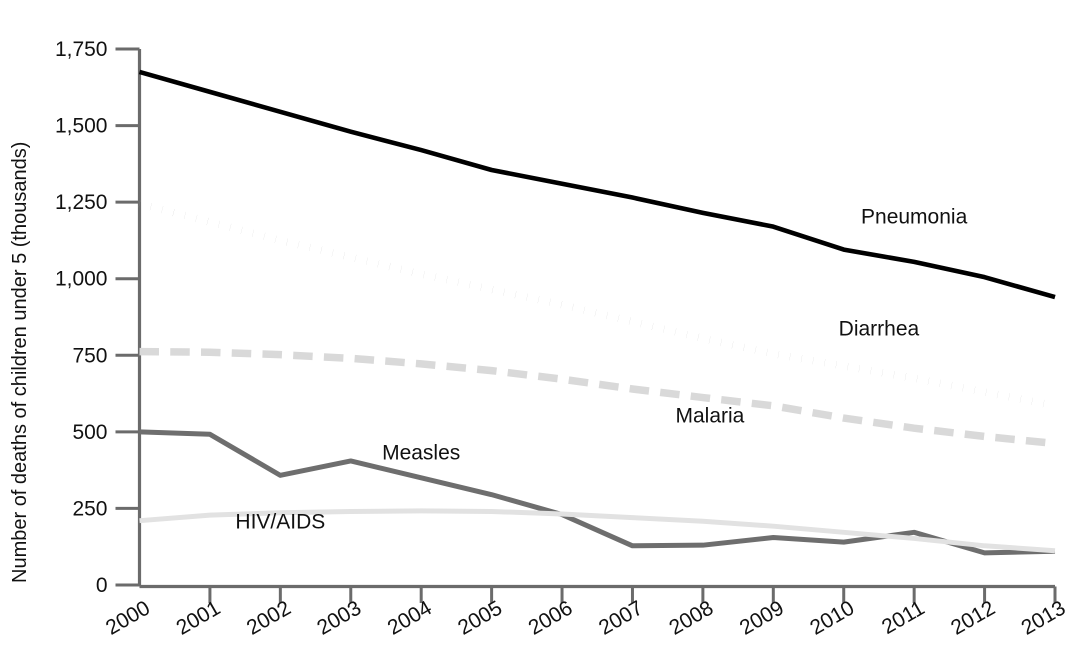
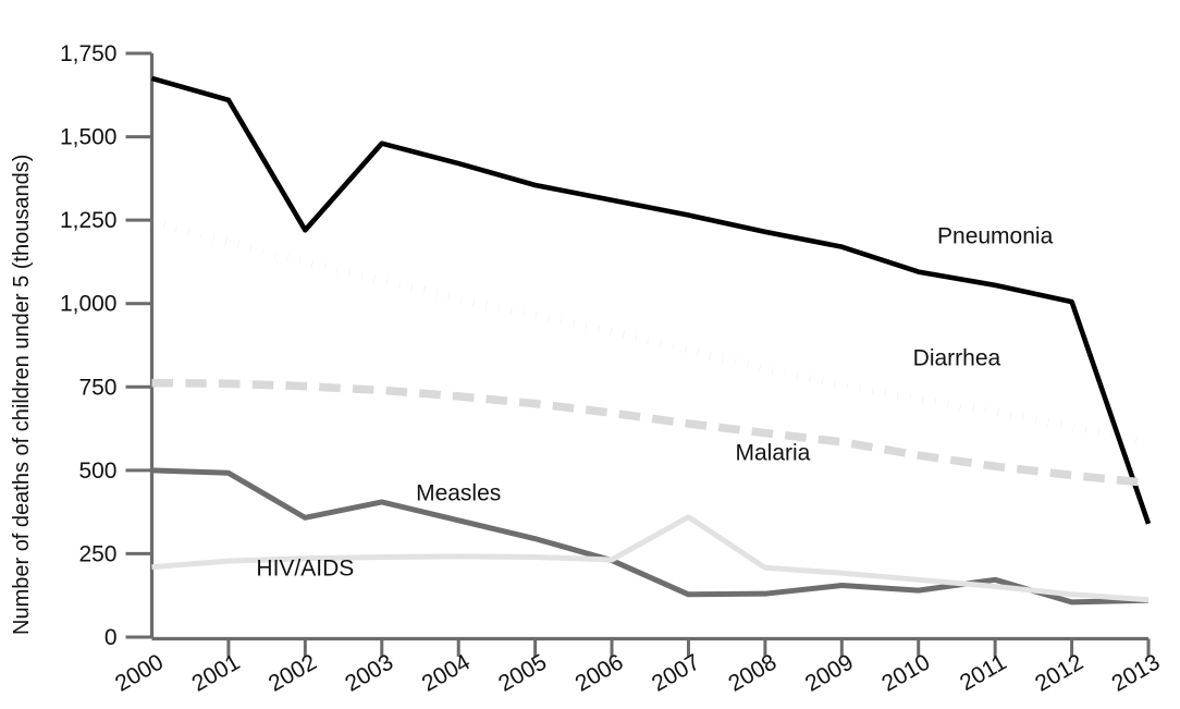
Pneumonia/2002: 1540 -> 1220
HIV/AIDS/2007: 220 -> 360
Pneumonia/2013: 940 -> 340
